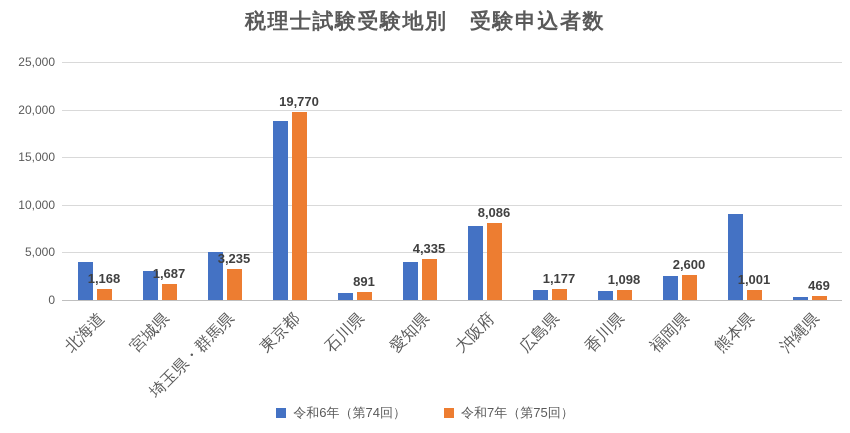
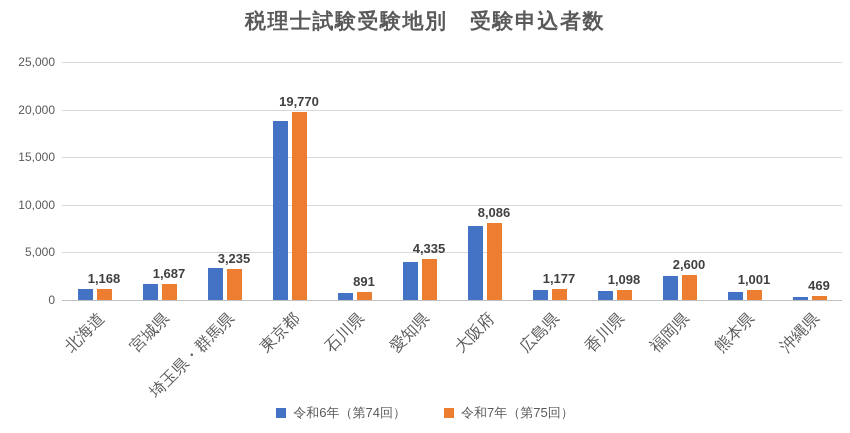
令和6年（第74回）/北海道: 4000 -> 1000
令和6年（第74回）/宮城県: 3000 -> 2000
令和6年（第74回）/埼玉県・群馬県: 5000 -> 3000
令和6年（第74回）/熊本県: 9000 -> 1000
